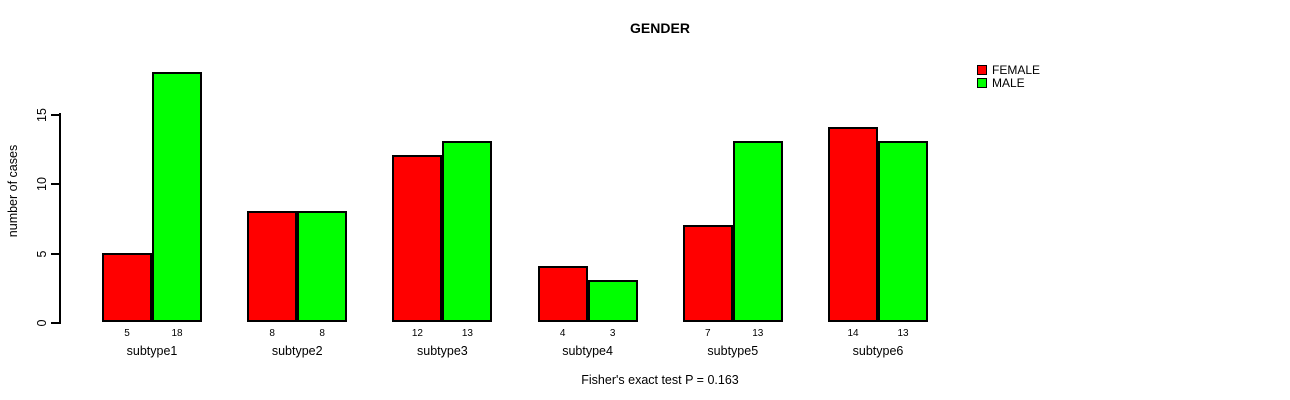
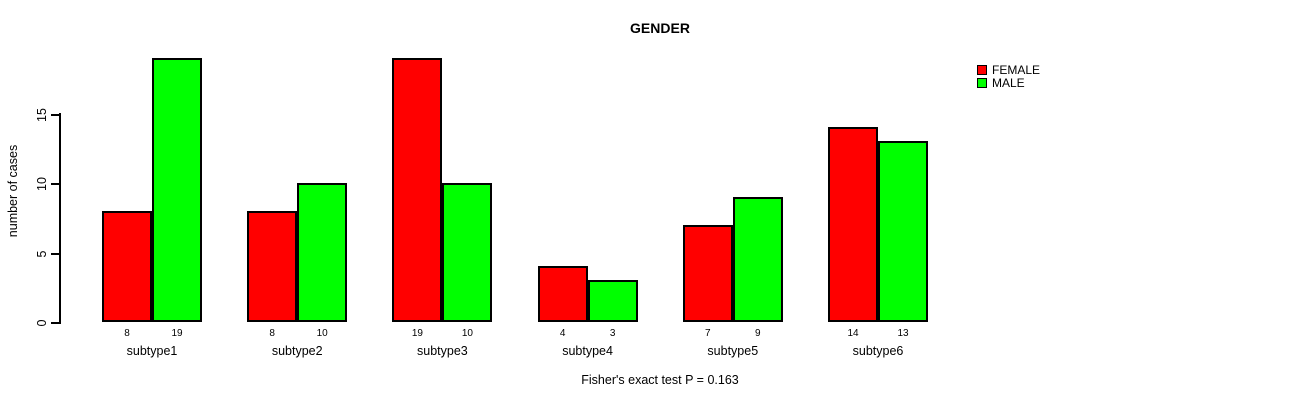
FEMALE/subtype1: 5 -> 8
MALE/subtype1: 18 -> 19
MALE/subtype2: 8 -> 10
FEMALE/subtype3: 12 -> 19
MALE/subtype3: 13 -> 10
MALE/subtype5: 13 -> 9
